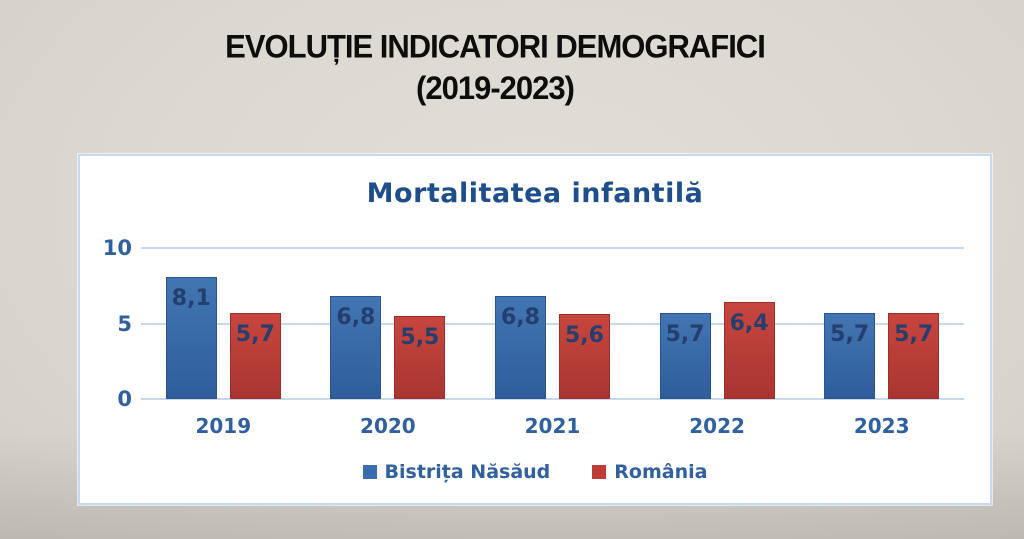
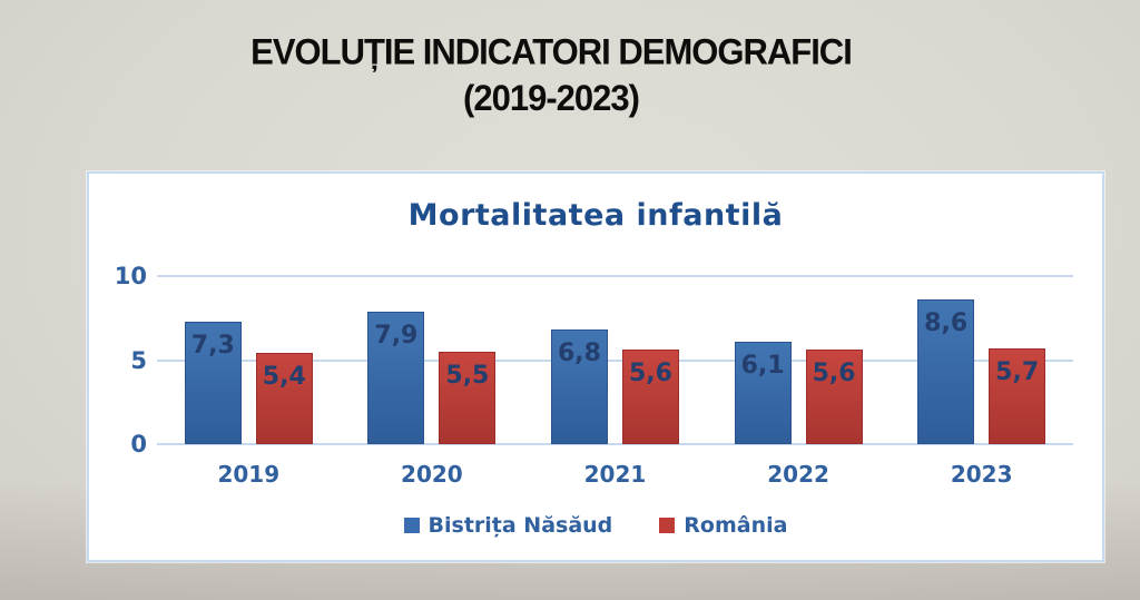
Bistrița Năsăud/2019: 8,1 -> 7,3
România/2019: 5,7 -> 5,4
Bistrița Năsăud/2020: 6,8 -> 7,9
Bistrița Năsăud/2022: 5,7 -> 6,1
România/2022: 6,4 -> 5,6
Bistrița Năsăud/2023: 5,7 -> 8,6
